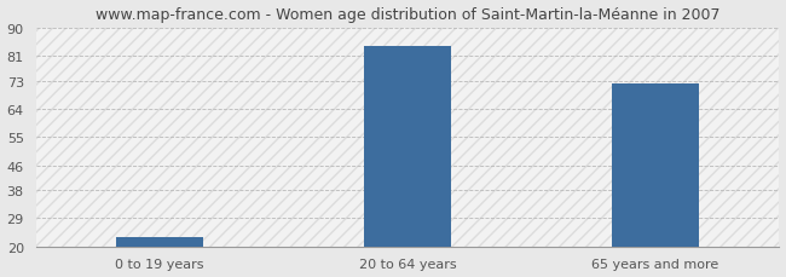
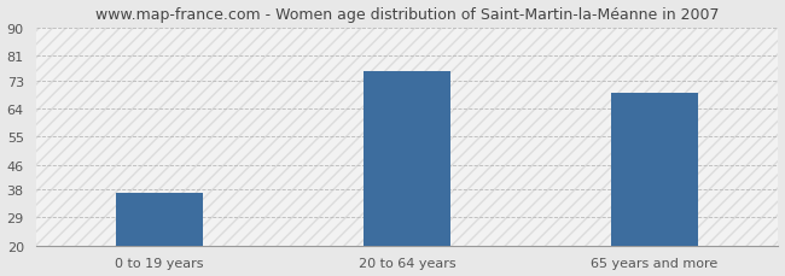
0 to 19 years: 23 -> 37
20 to 64 years: 84 -> 76
65 years and more: 72 -> 69
